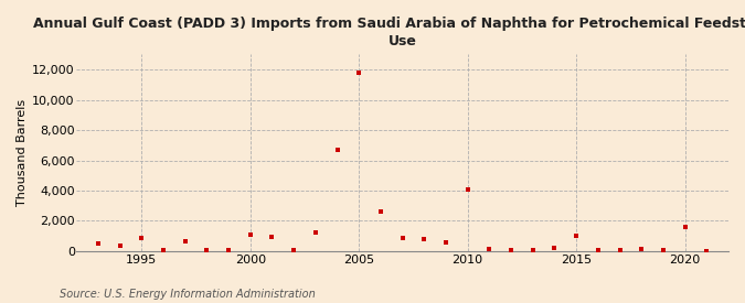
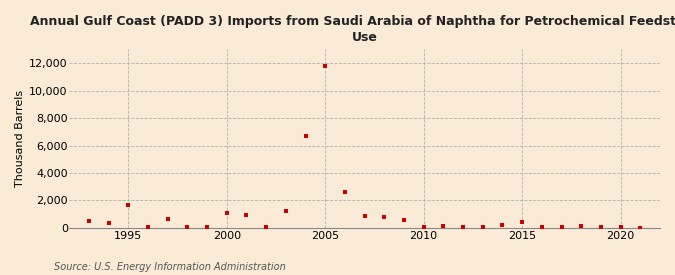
1995: 900 -> 1,700
2010: 4,100 -> 100
2015: 1,000 -> 400
2020: 1,600 -> 0
